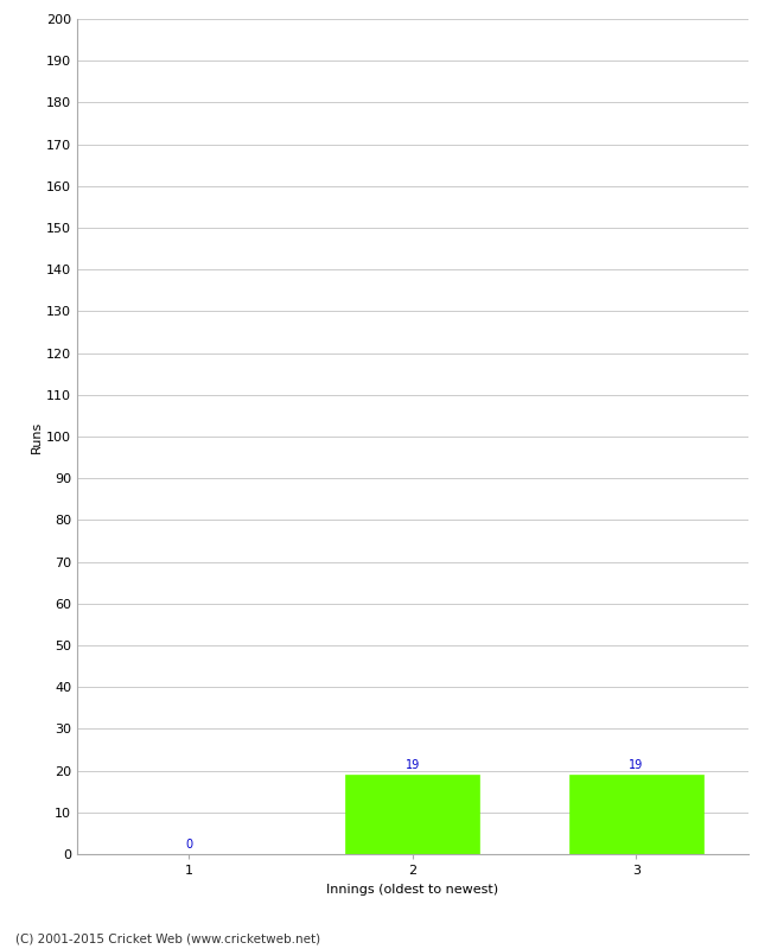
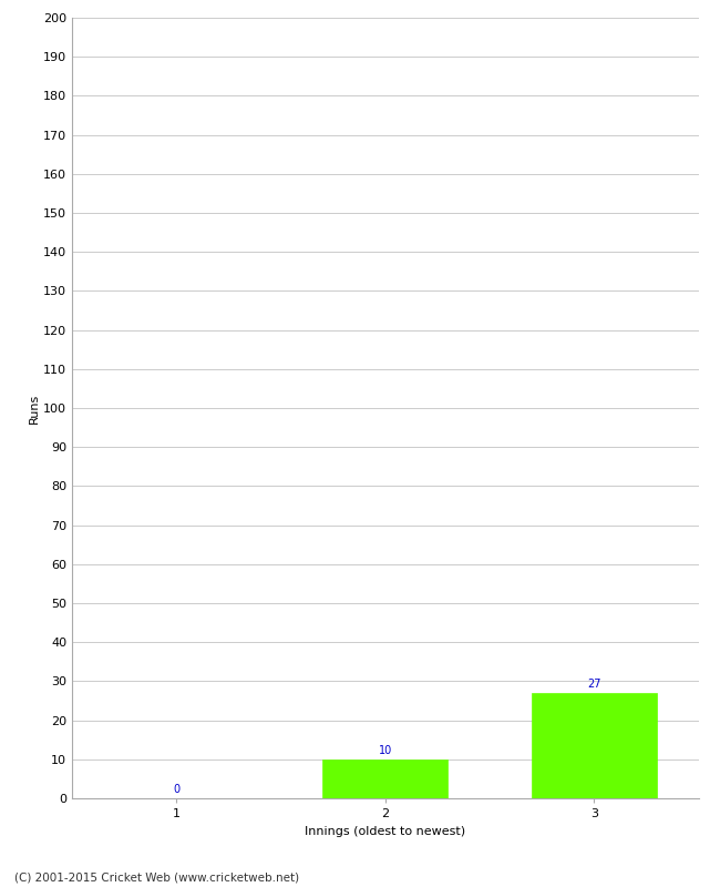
2: 19 -> 10
3: 19 -> 27
